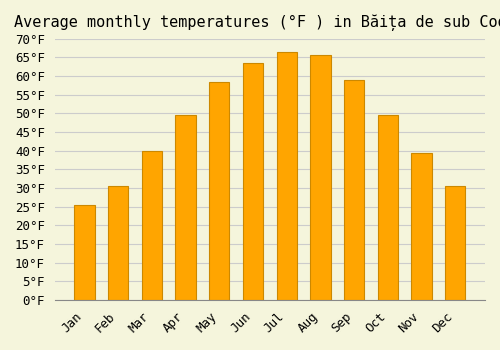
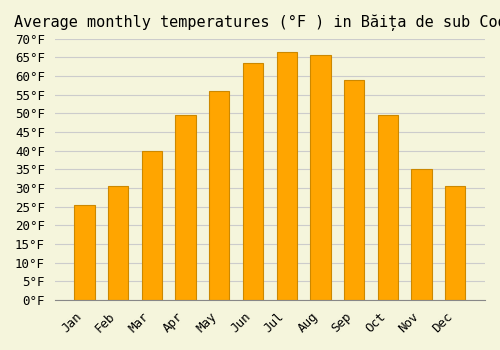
May: 58.5°F -> 56.0°F
Nov: 39.5°F -> 35.0°F
